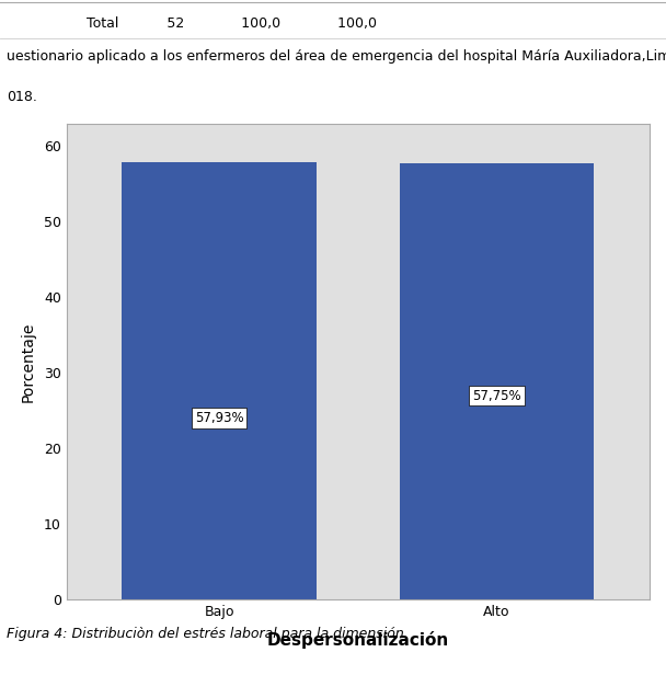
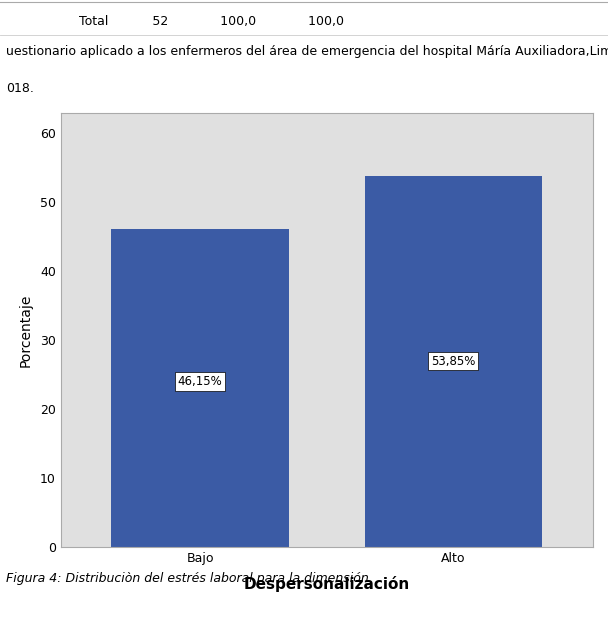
Bajo: 57,93% -> 46,15%
Alto: 57,75% -> 53,85%
